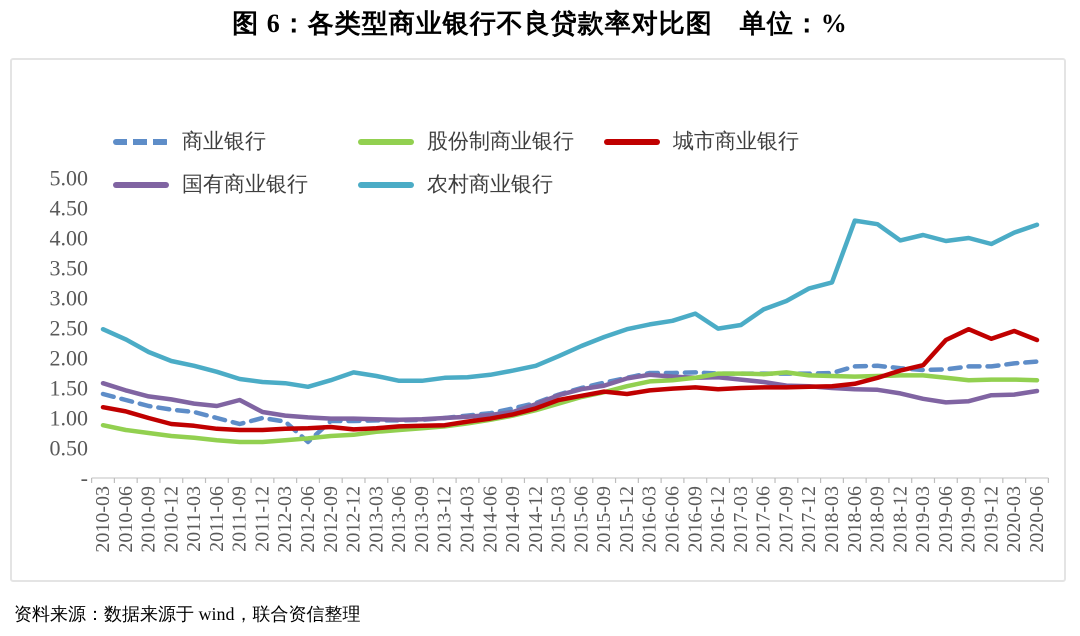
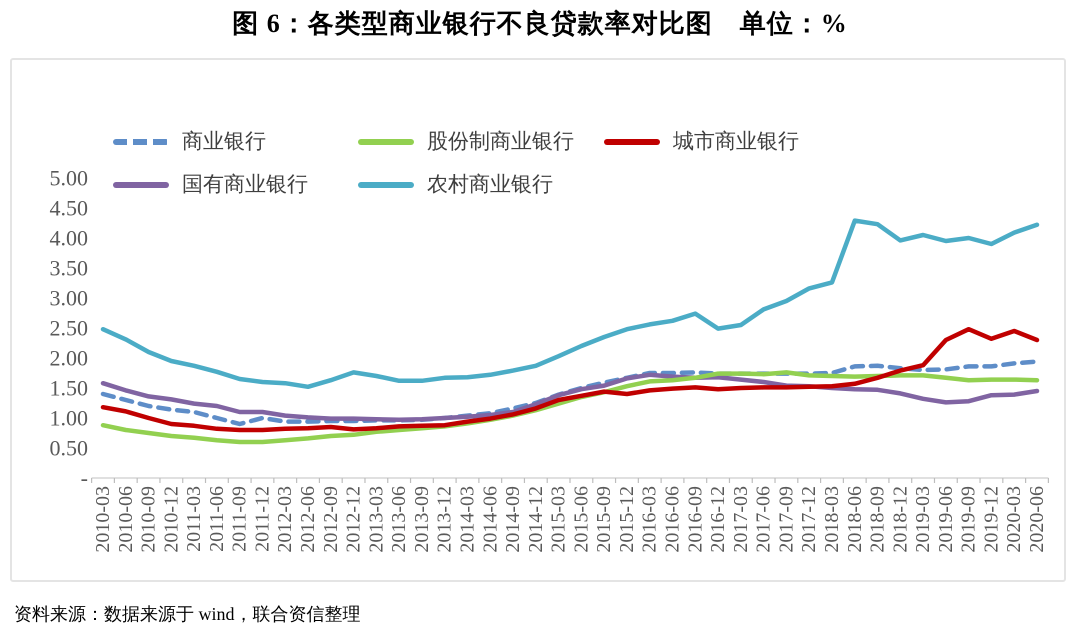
国有商业银行/2011-09: 1.3 -> 1.1
商业银行/2012-06: 0.6 -> 0.9
